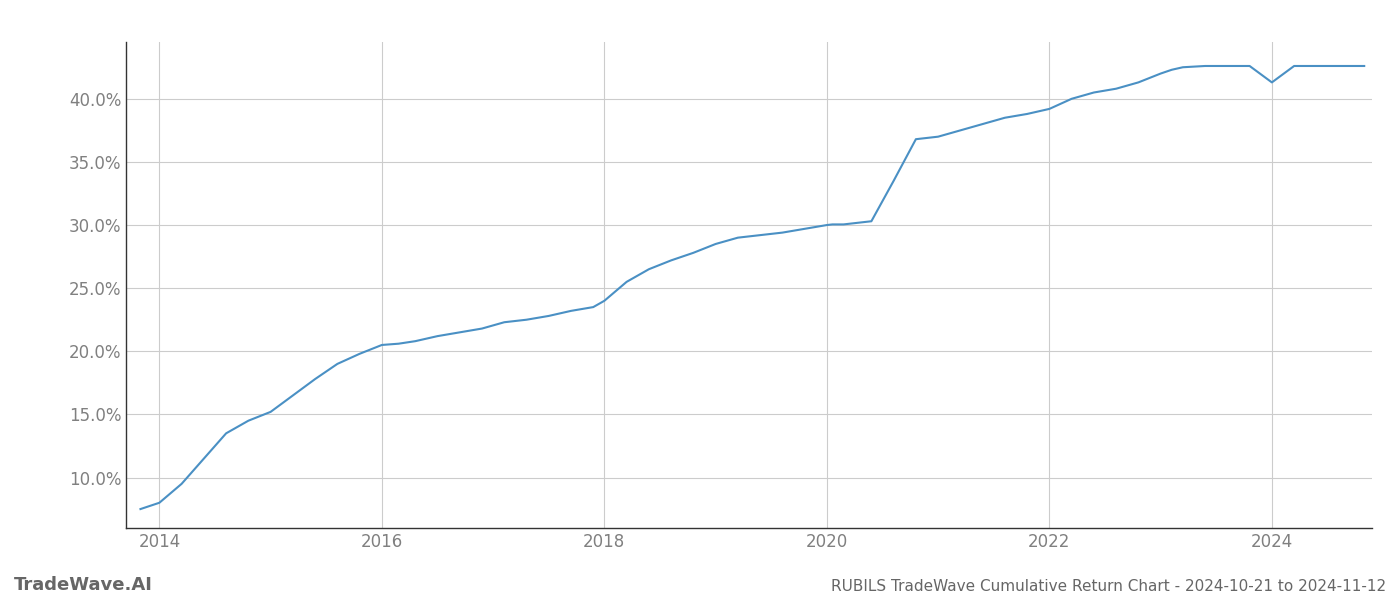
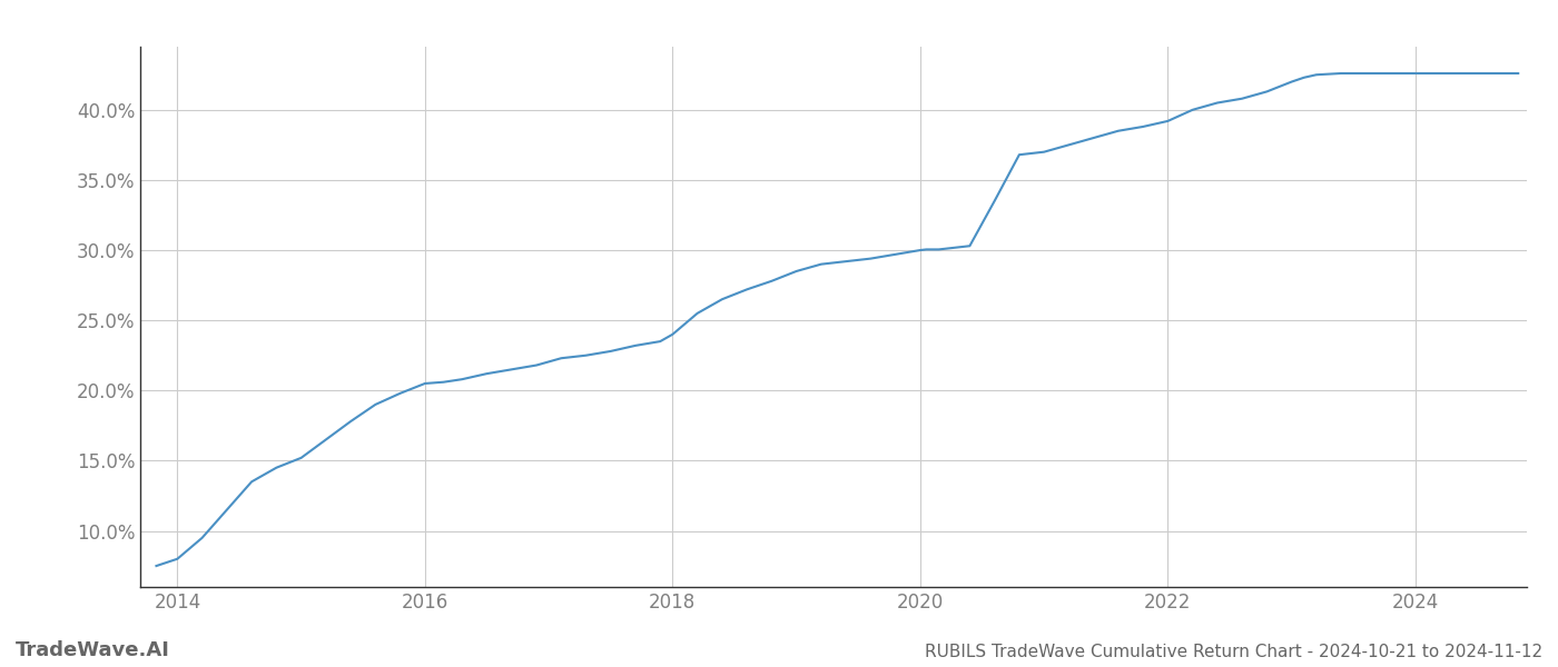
2024: 41.3% -> 42.6%
